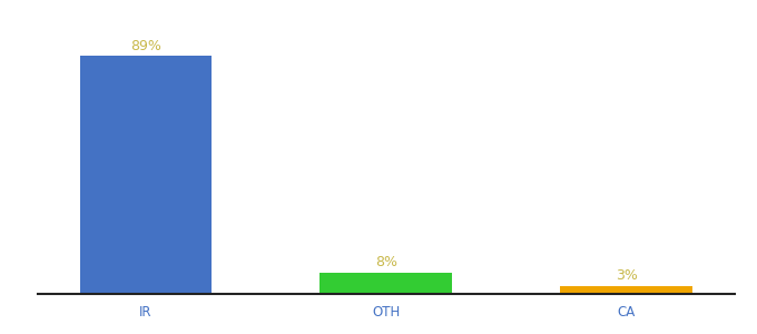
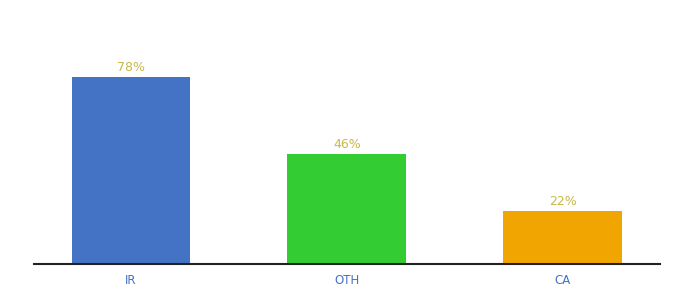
IR: 89% -> 78%
OTH: 8% -> 46%
CA: 3% -> 22%
